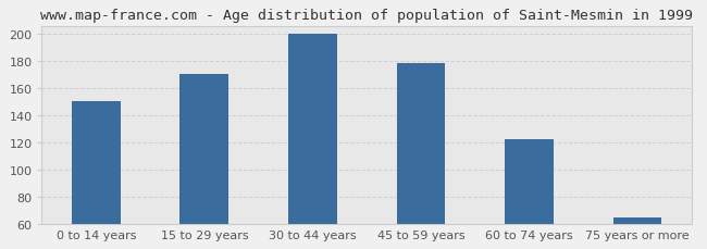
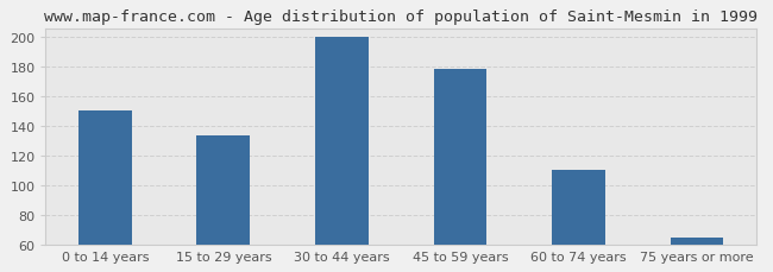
15 to 29 years: 170 -> 133
60 to 74 years: 122 -> 110
